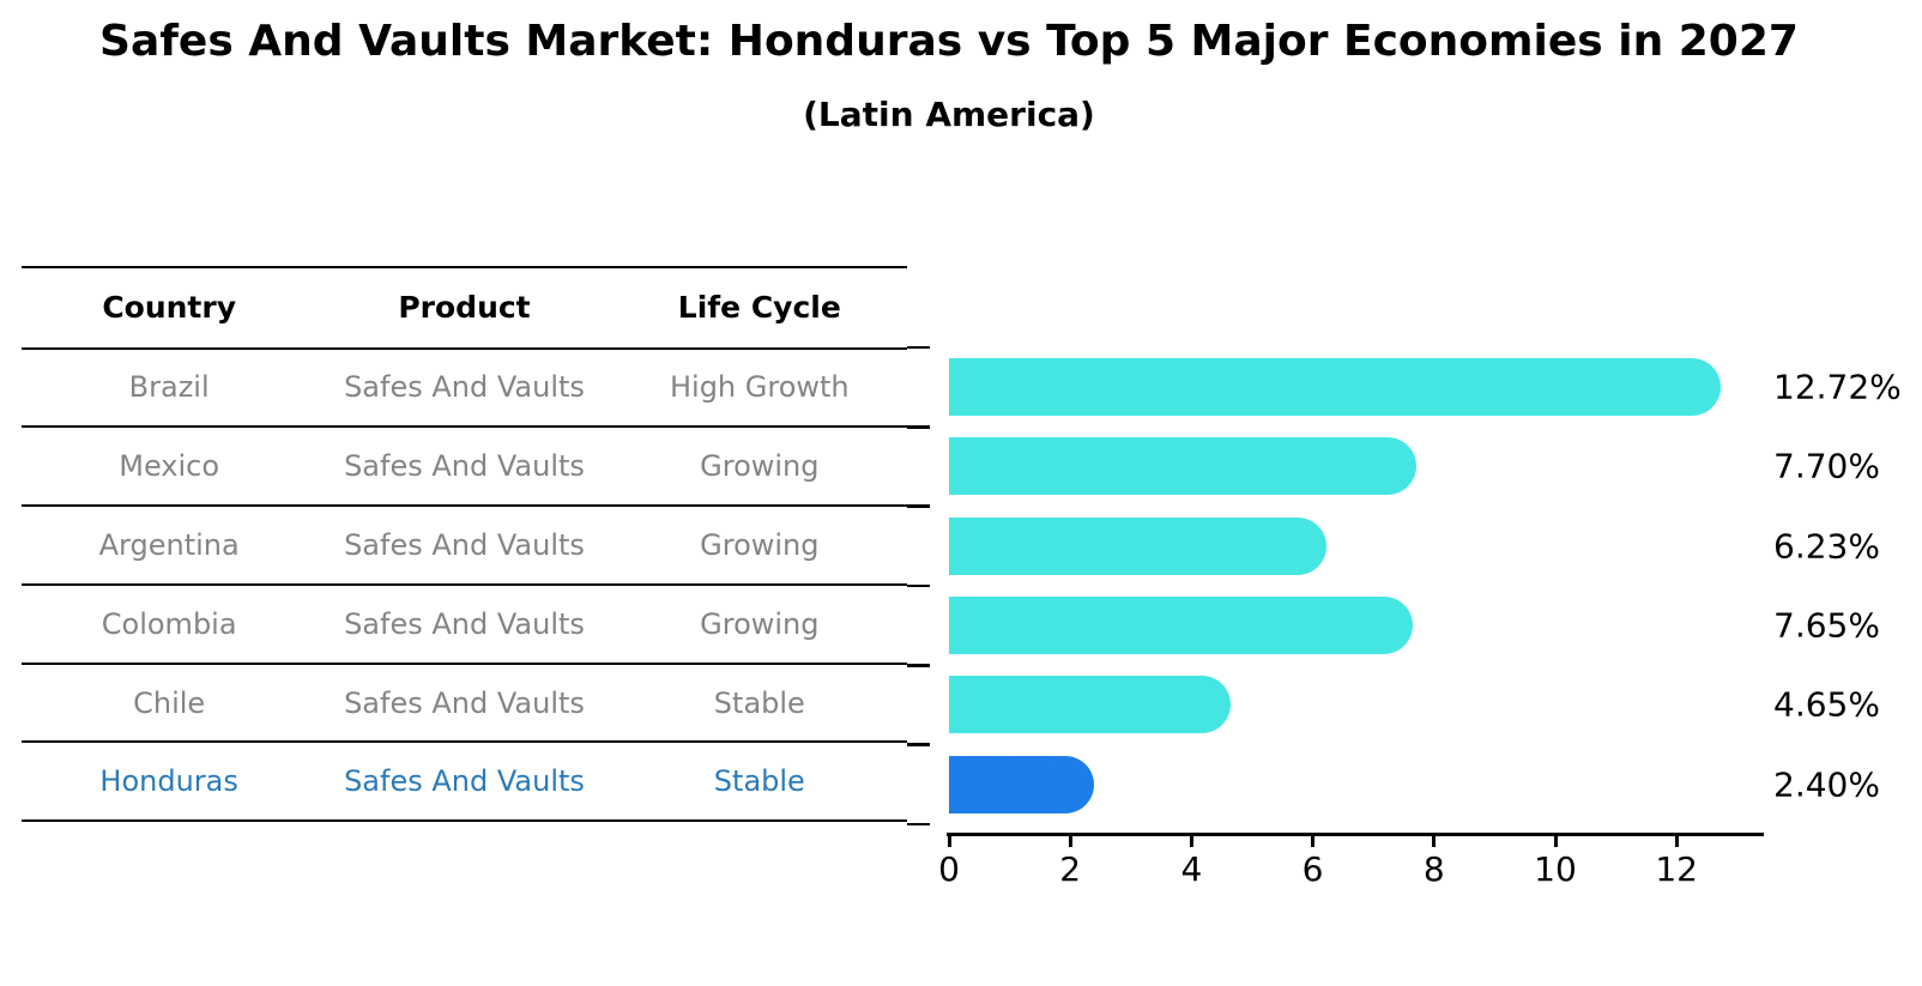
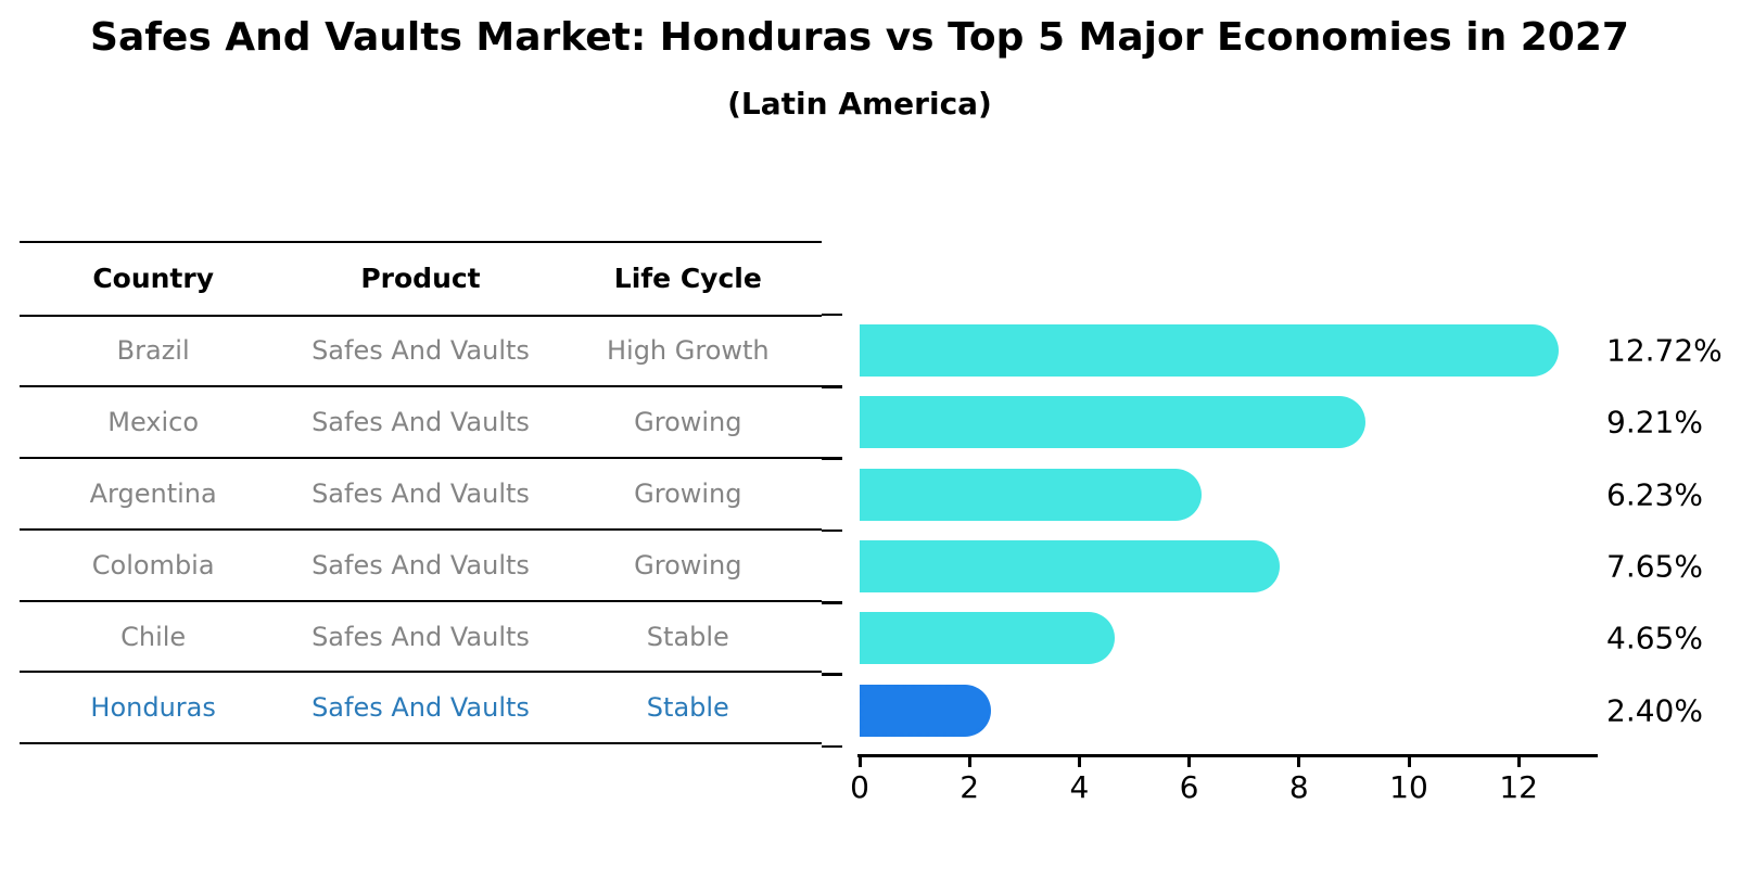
Mexico: 7.70% -> 9.21%
